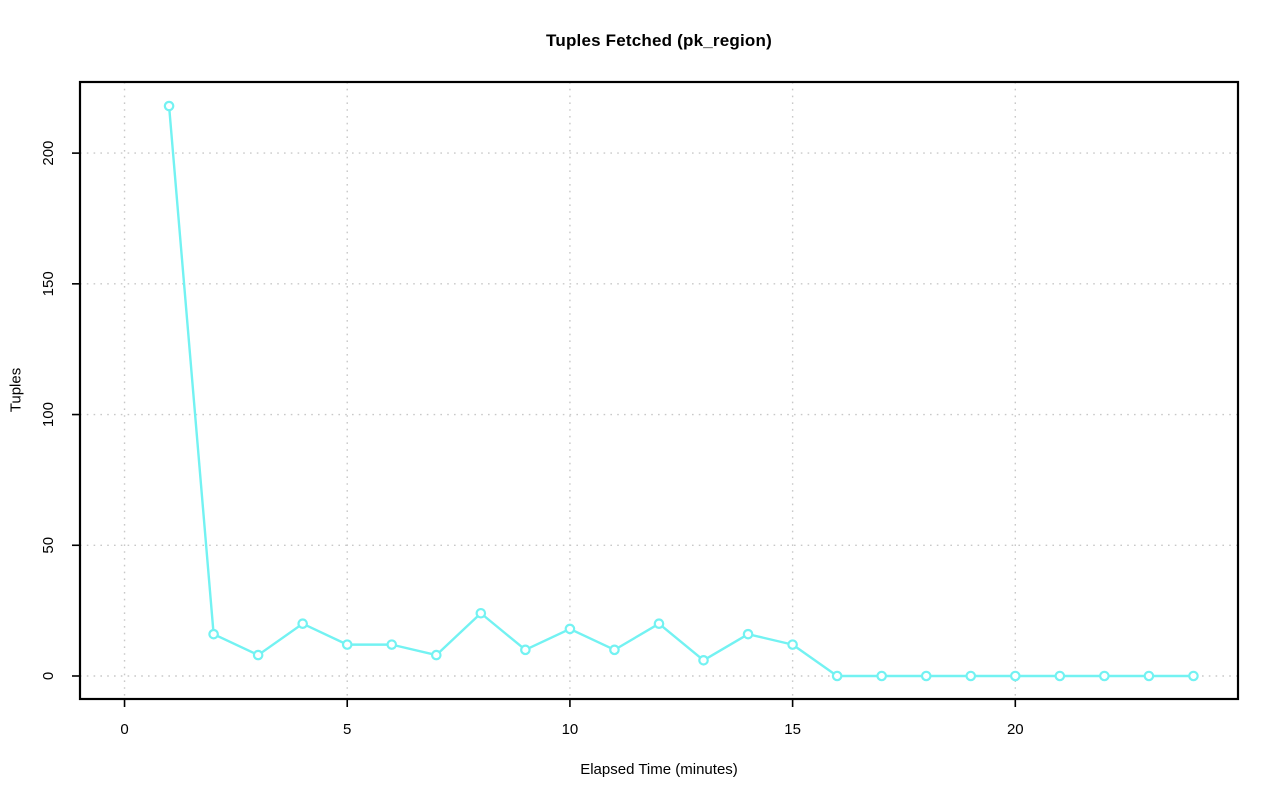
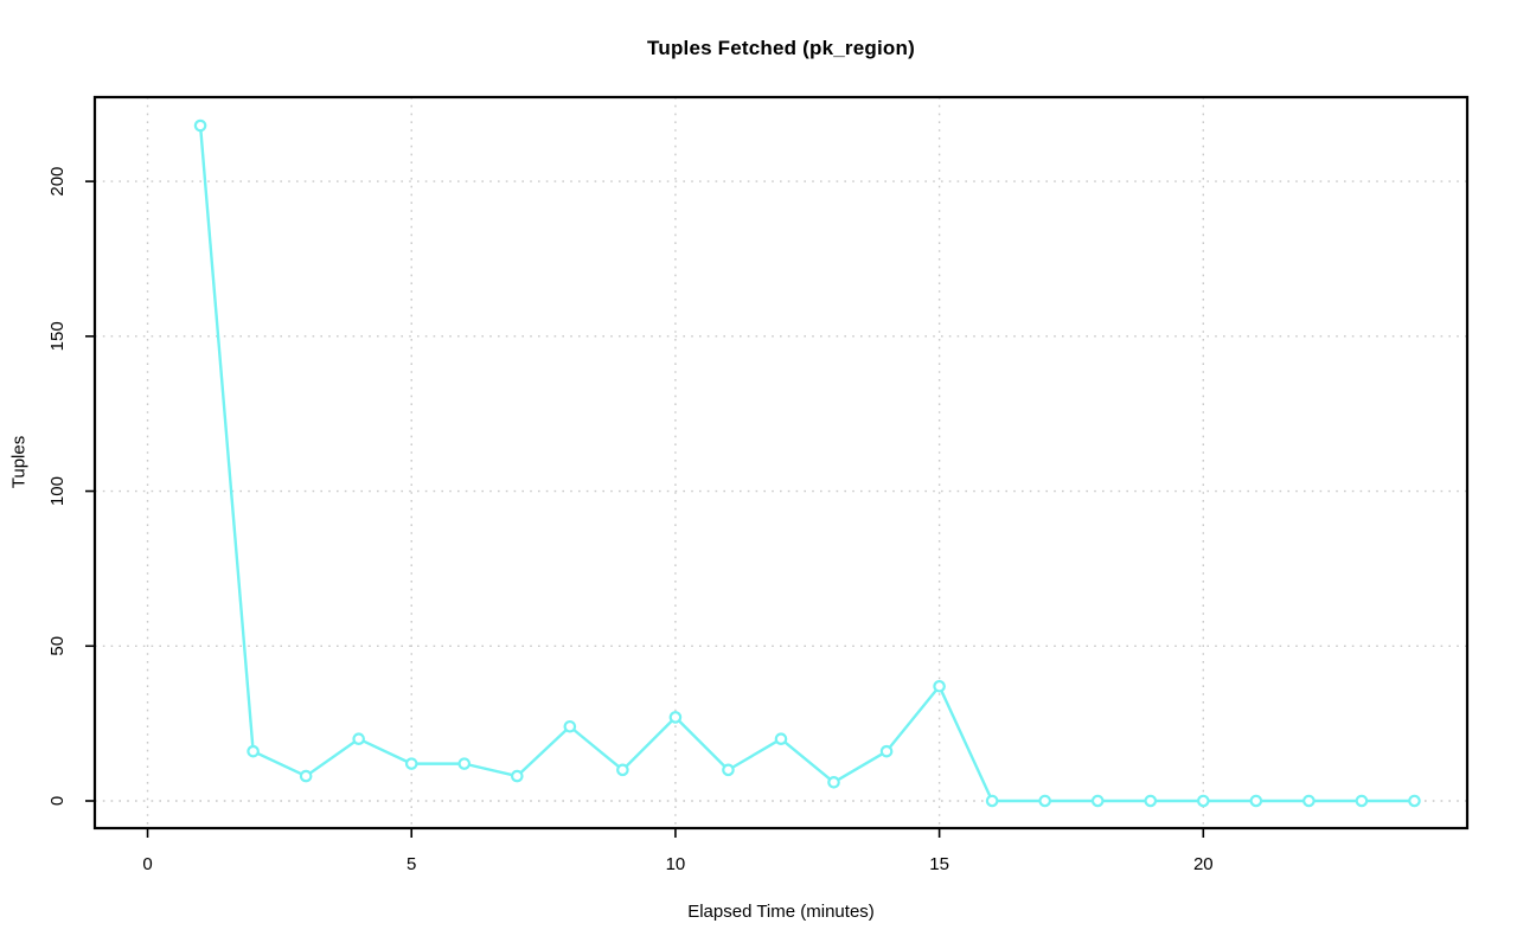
10: 18 -> 27
15: 12 -> 37
